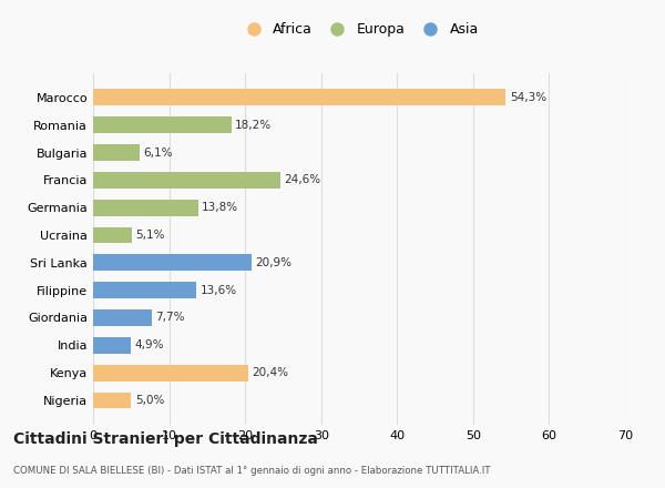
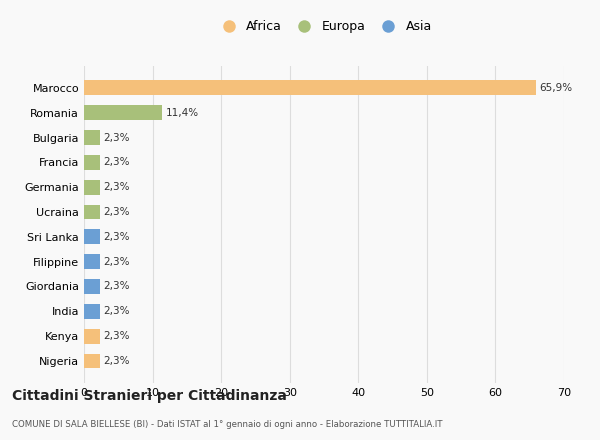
Marocco: 54,3% -> 65,9%
Romania: 18,2% -> 11,4%
Bulgaria: 6,1% -> 2,3%
Francia: 24,6% -> 2,3%
Germania: 13,8% -> 2,3%
Ucraina: 5,1% -> 2,3%
Sri Lanka: 20,9% -> 2,3%
Filippine: 13,6% -> 2,3%
Giordania: 7,7% -> 2,3%
India: 4,9% -> 2,3%
Kenya: 20,4% -> 2,3%
Nigeria: 5,0% -> 2,3%
